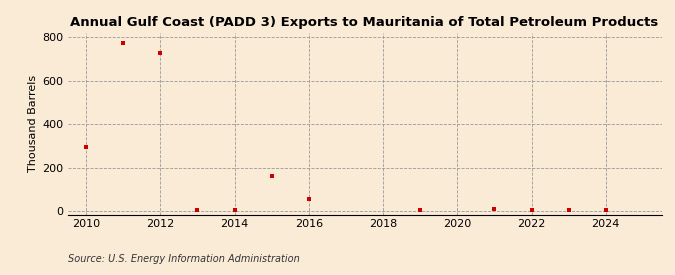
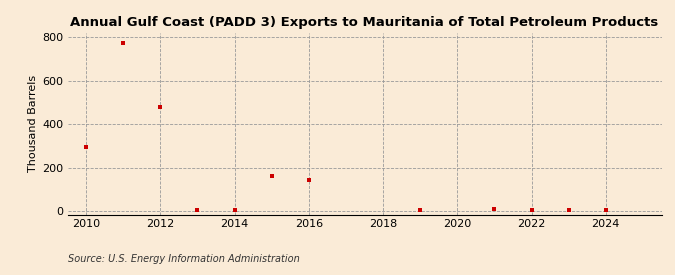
2012: 730 -> 480
2016: 55 -> 143
